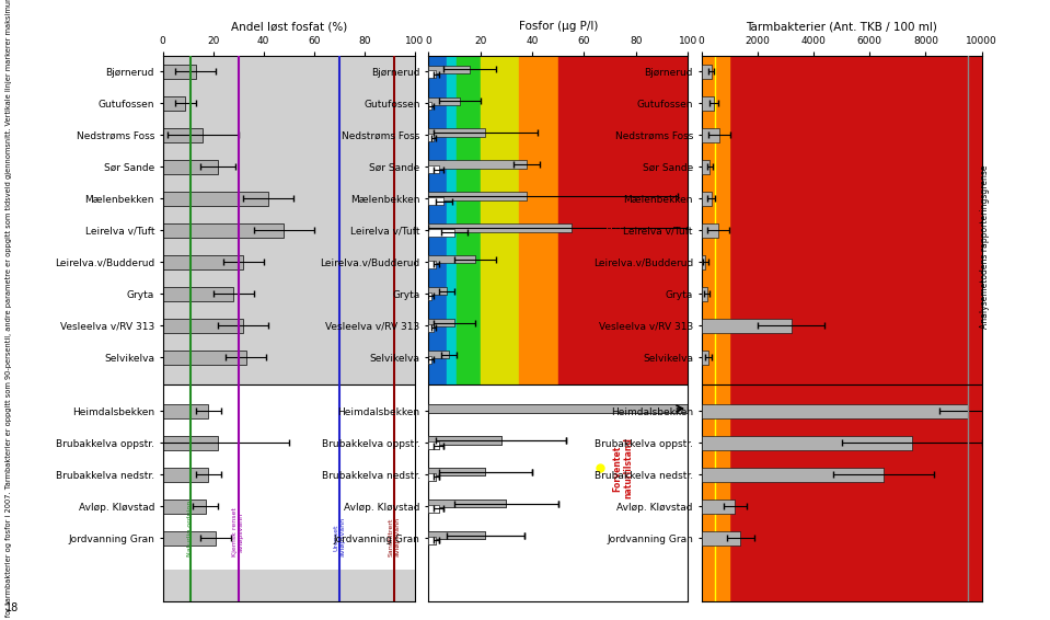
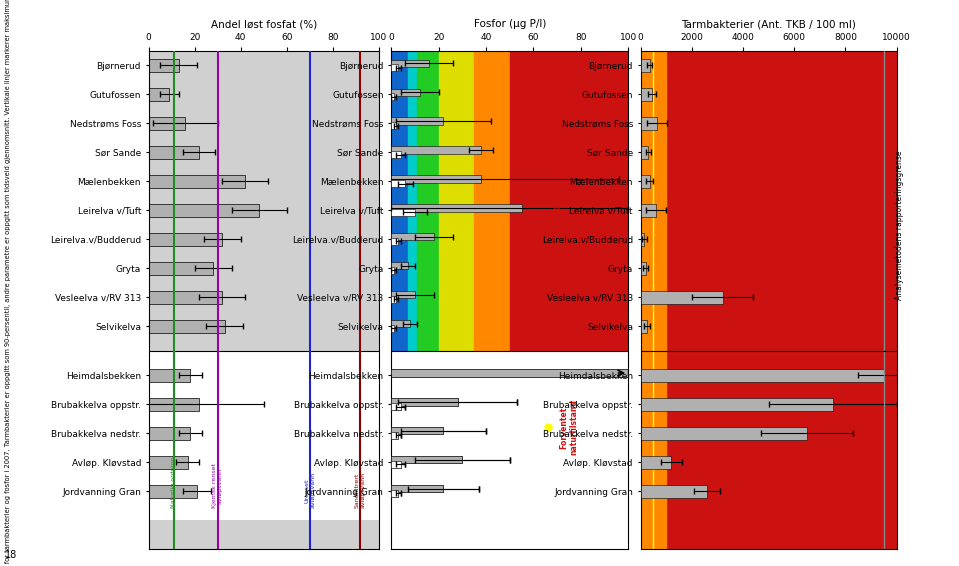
Tarmbakterier (Ant. TKB / 100 ml)/Jordvanning Gran: 1400 -> 2600
